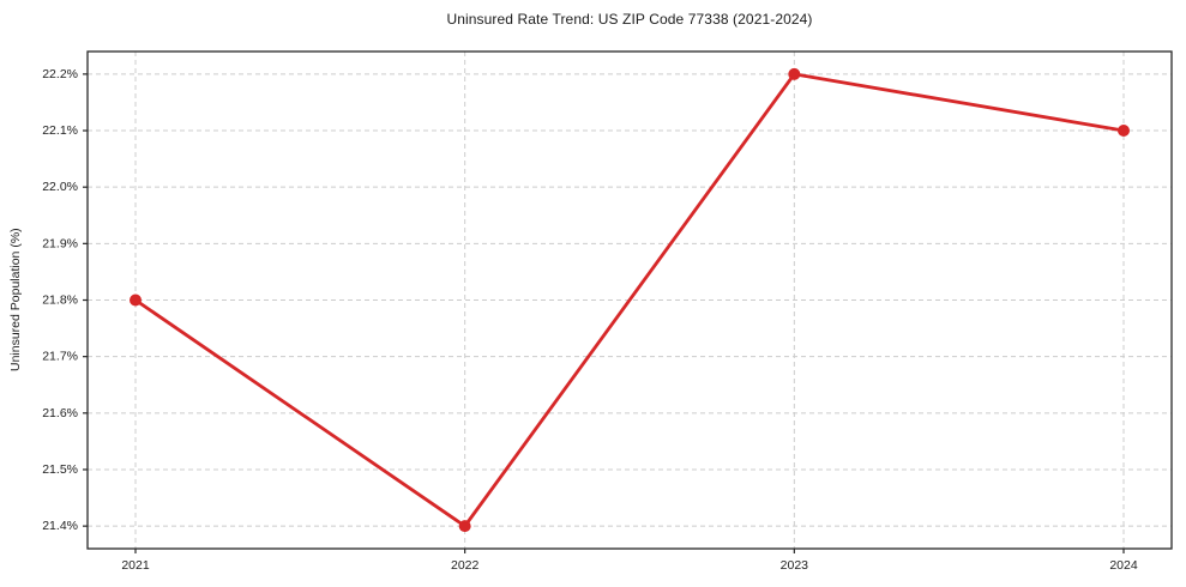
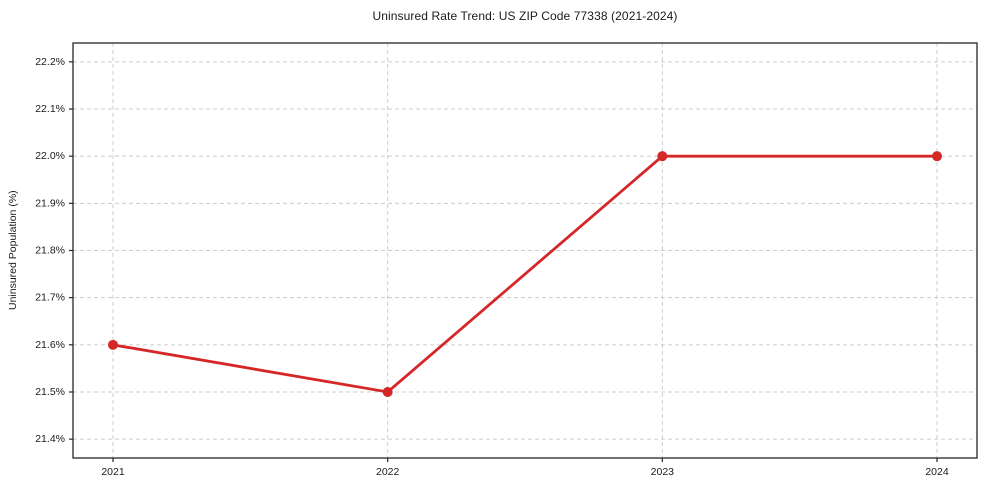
2021: 21.8% -> 21.6%
2022: 21.4% -> 21.5%
2023: 22.2% -> 22.0%
2024: 22.1% -> 22.0%
